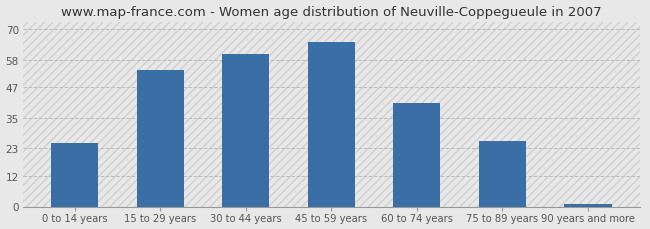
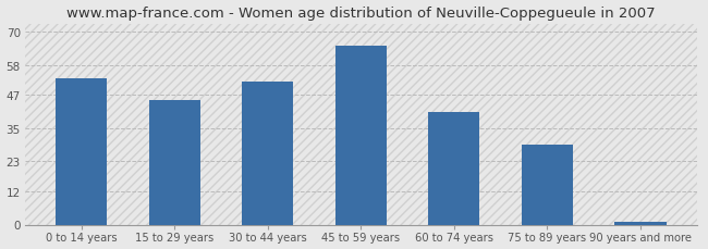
0 to 14 years: 25 -> 53
15 to 29 years: 54 -> 45
30 to 44 years: 60 -> 52
75 to 89 years: 26 -> 29
